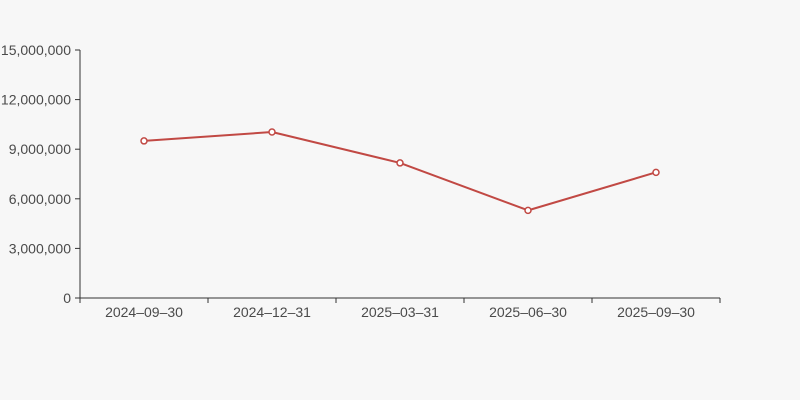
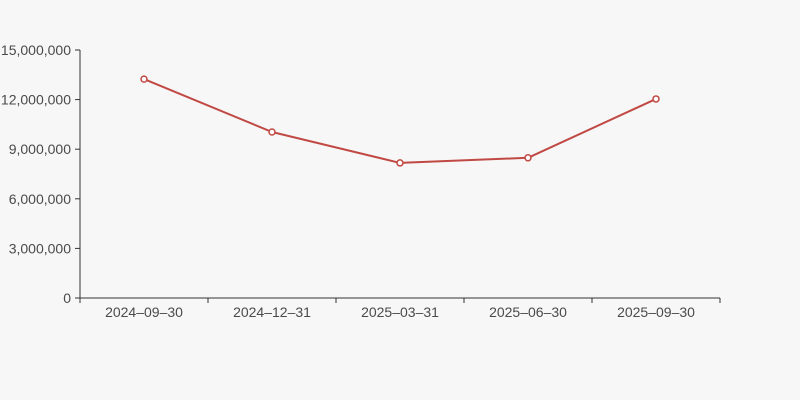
2024–09–30: 9500000 -> 13200000
2025–06–30: 5300000 -> 8500000
2025–09–30: 7600000 -> 12000000
